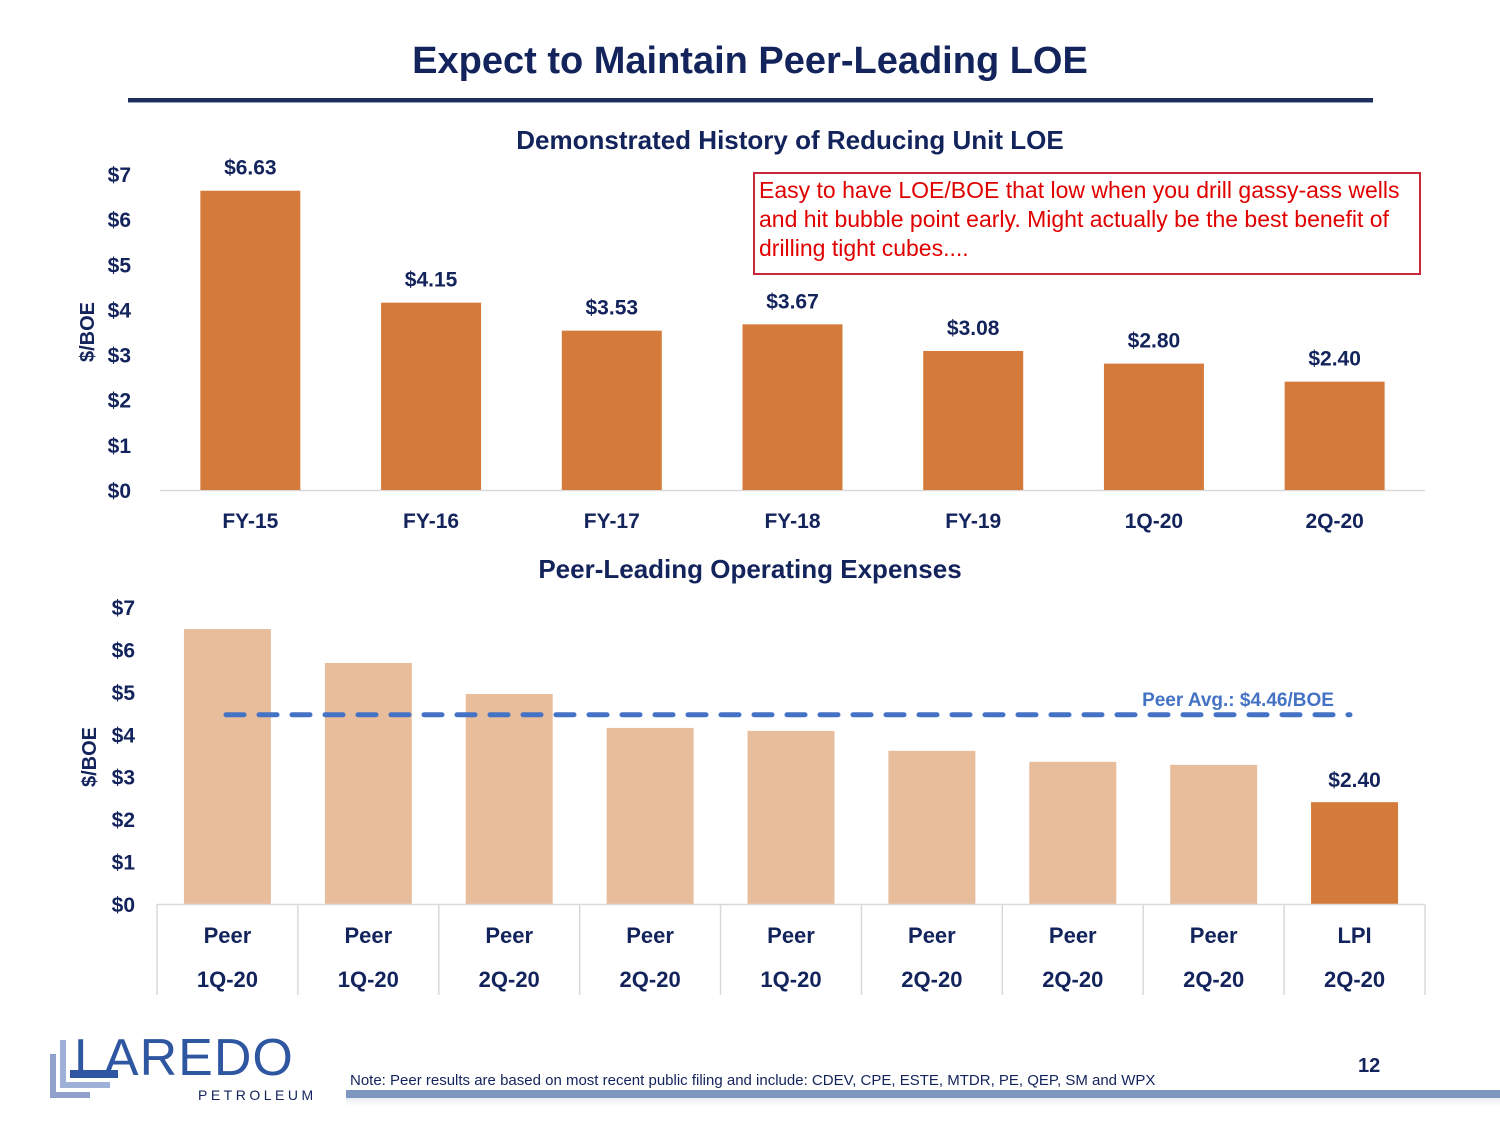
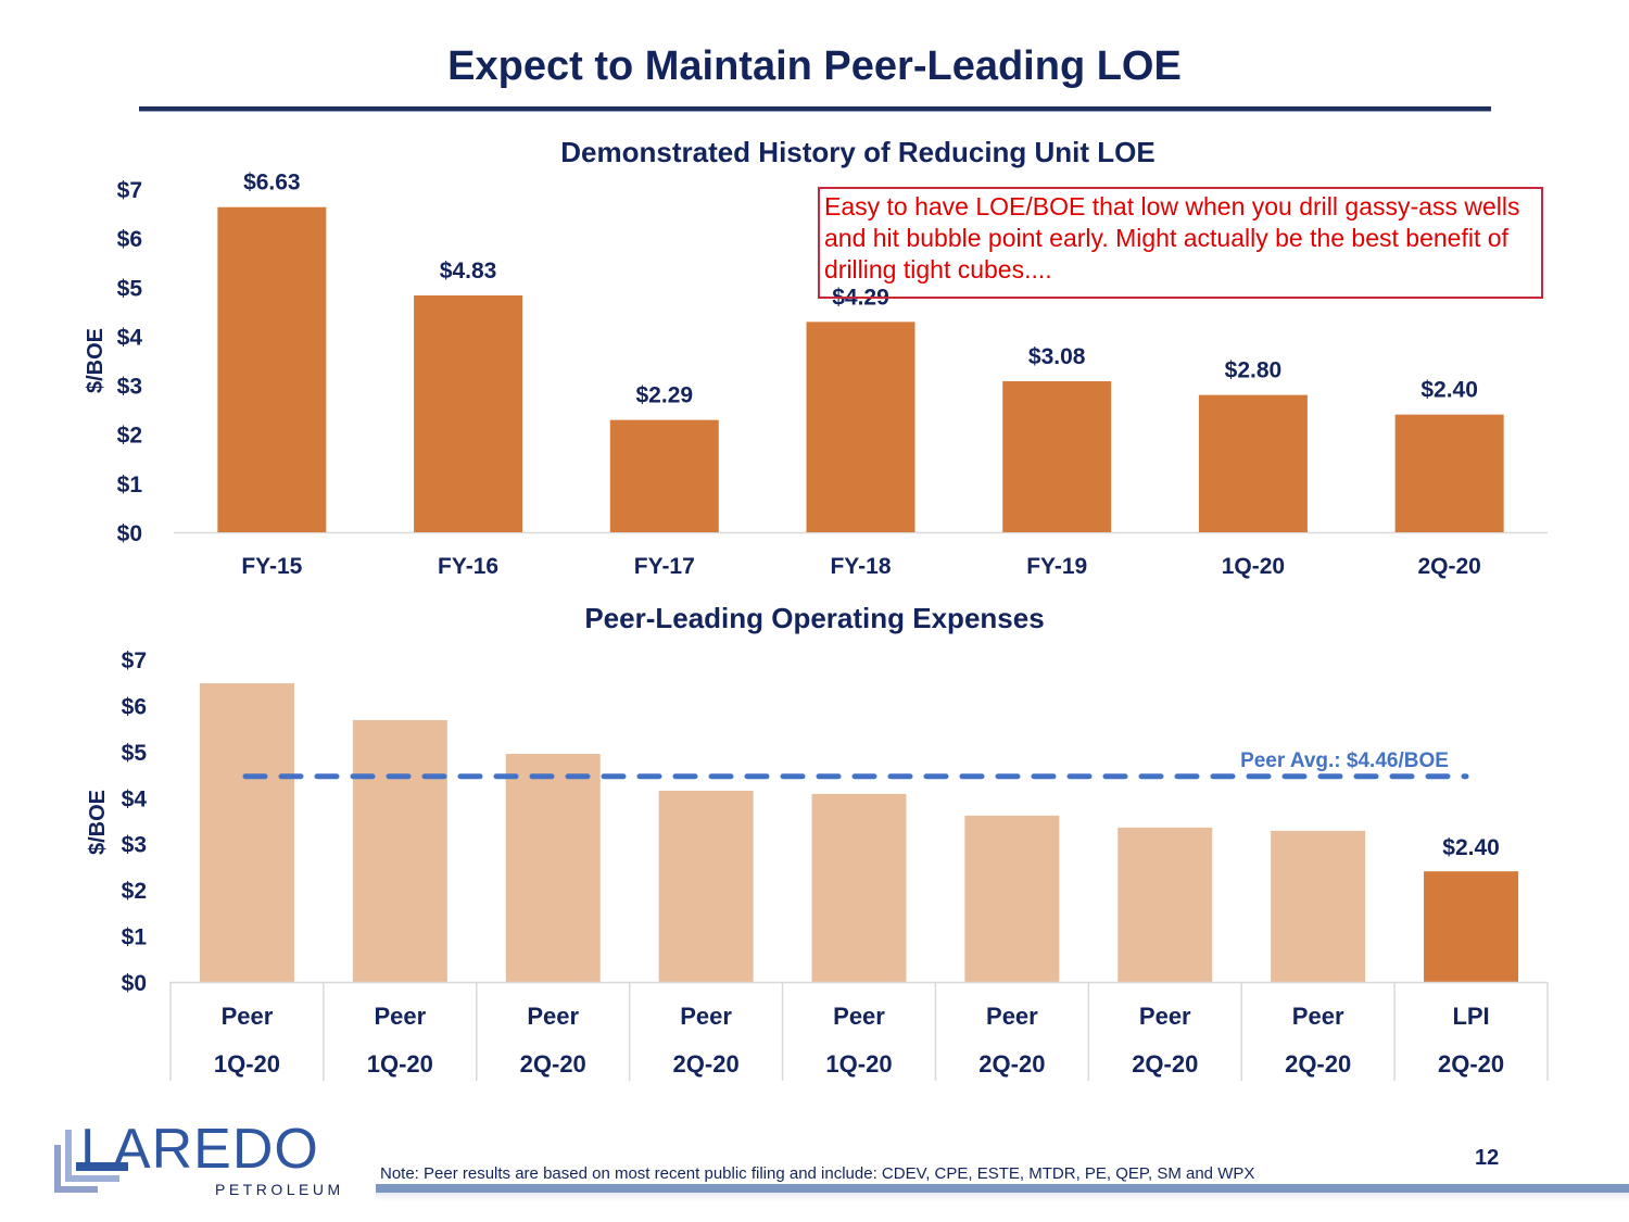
Demonstrated History of Reducing Unit LOE/FY-16: $4.15 -> $4.83
Demonstrated History of Reducing Unit LOE/FY-17: $3.53 -> $2.29
Demonstrated History of Reducing Unit LOE/FY-18: $3.67 -> $4.29
